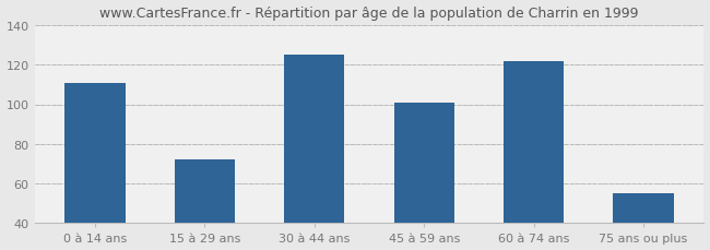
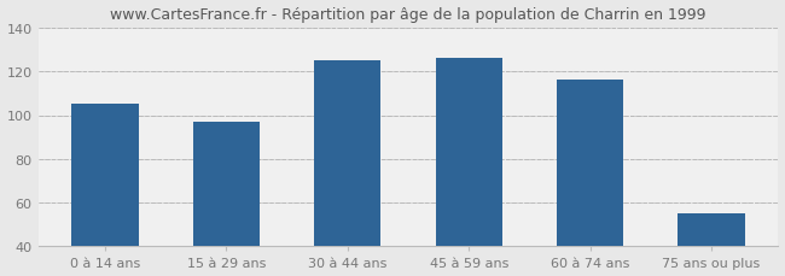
0 à 14 ans: 111 -> 105
15 à 29 ans: 72 -> 97
45 à 59 ans: 101 -> 126
60 à 74 ans: 122 -> 116
